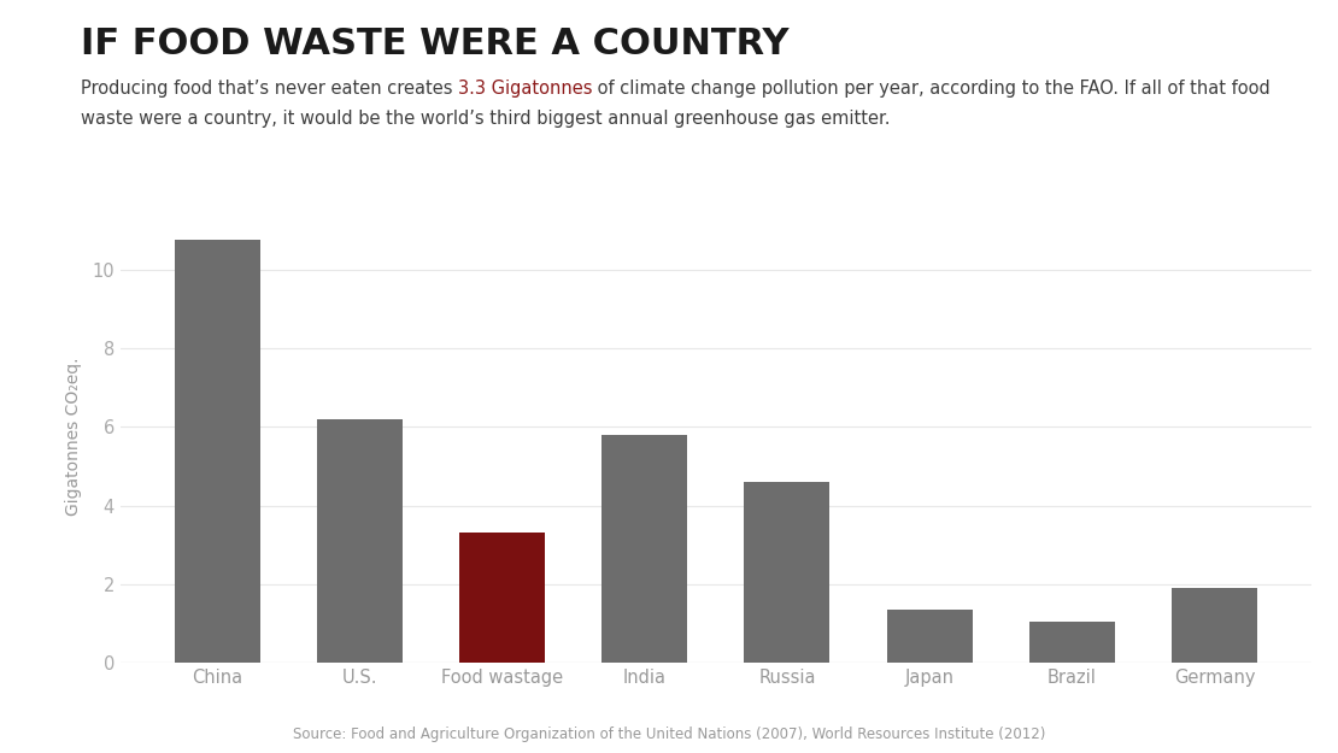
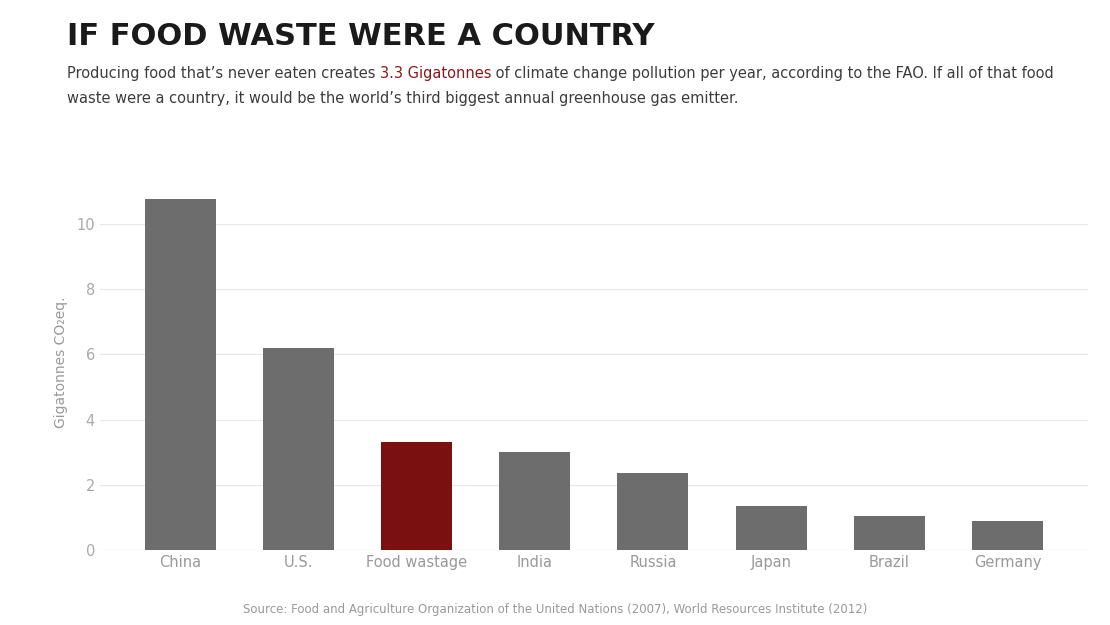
India: 5.80 -> 3.00
Russia: 4.60 -> 2.35
Germany: 1.90 -> 0.90
